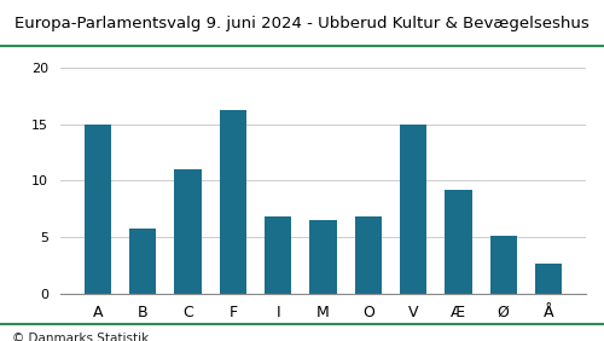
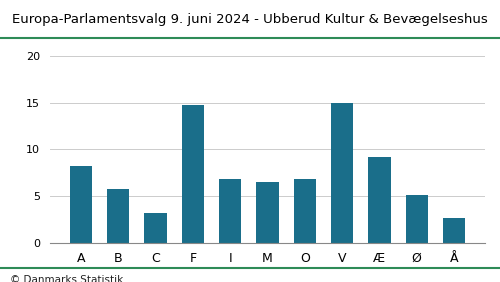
A: 15.0 -> 8.2
C: 11.0 -> 3.2
F: 16.3 -> 14.8
